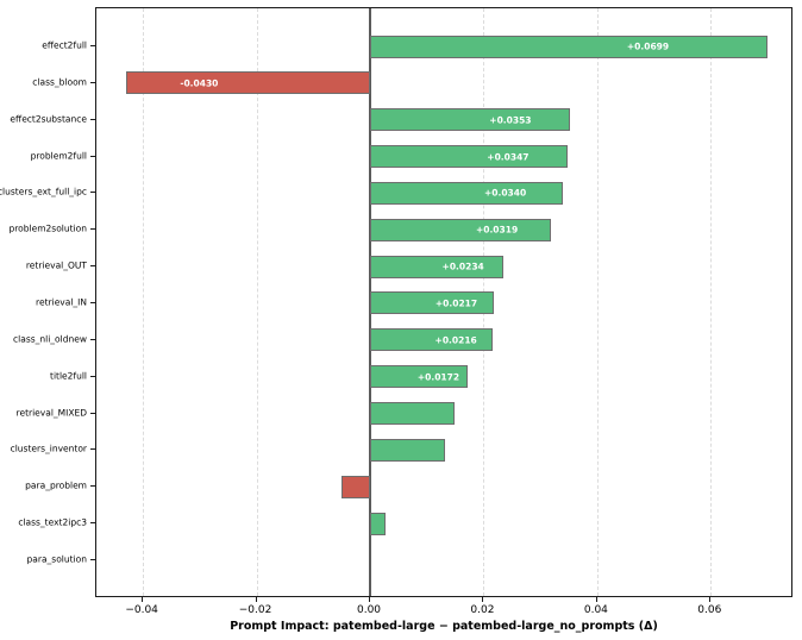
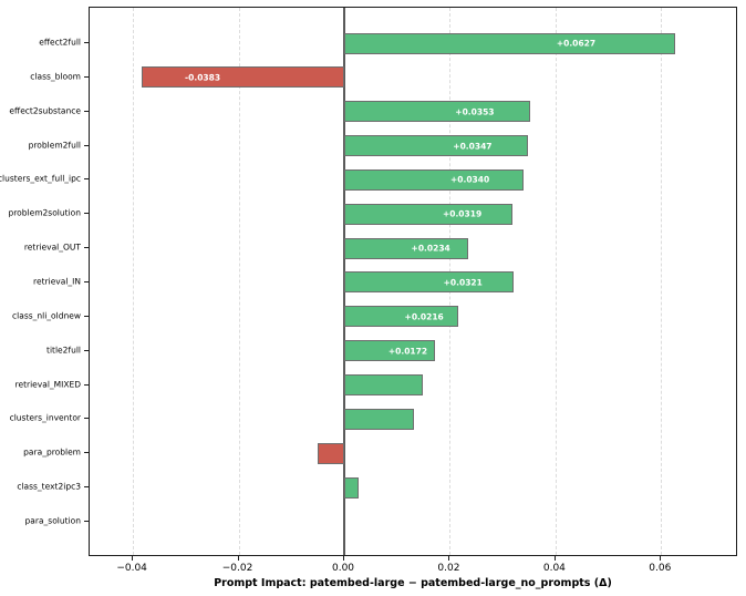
effect2full: +0.0699 -> +0.0627
class_bloom: -0.0430 -> -0.0383
retrieval_IN: +0.0217 -> +0.0321
